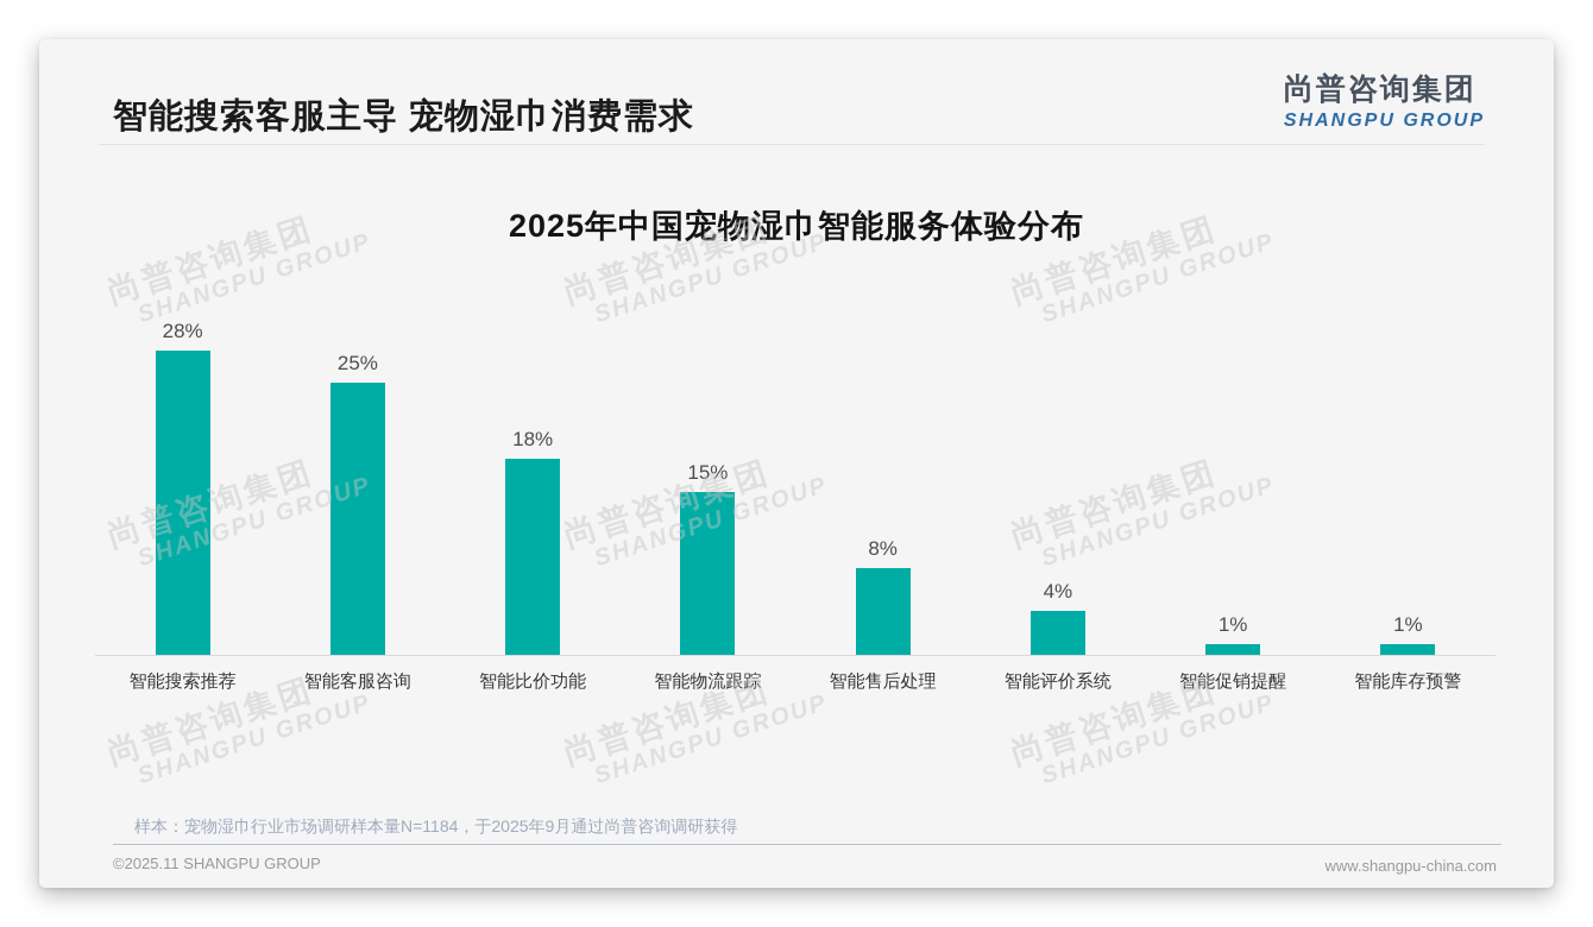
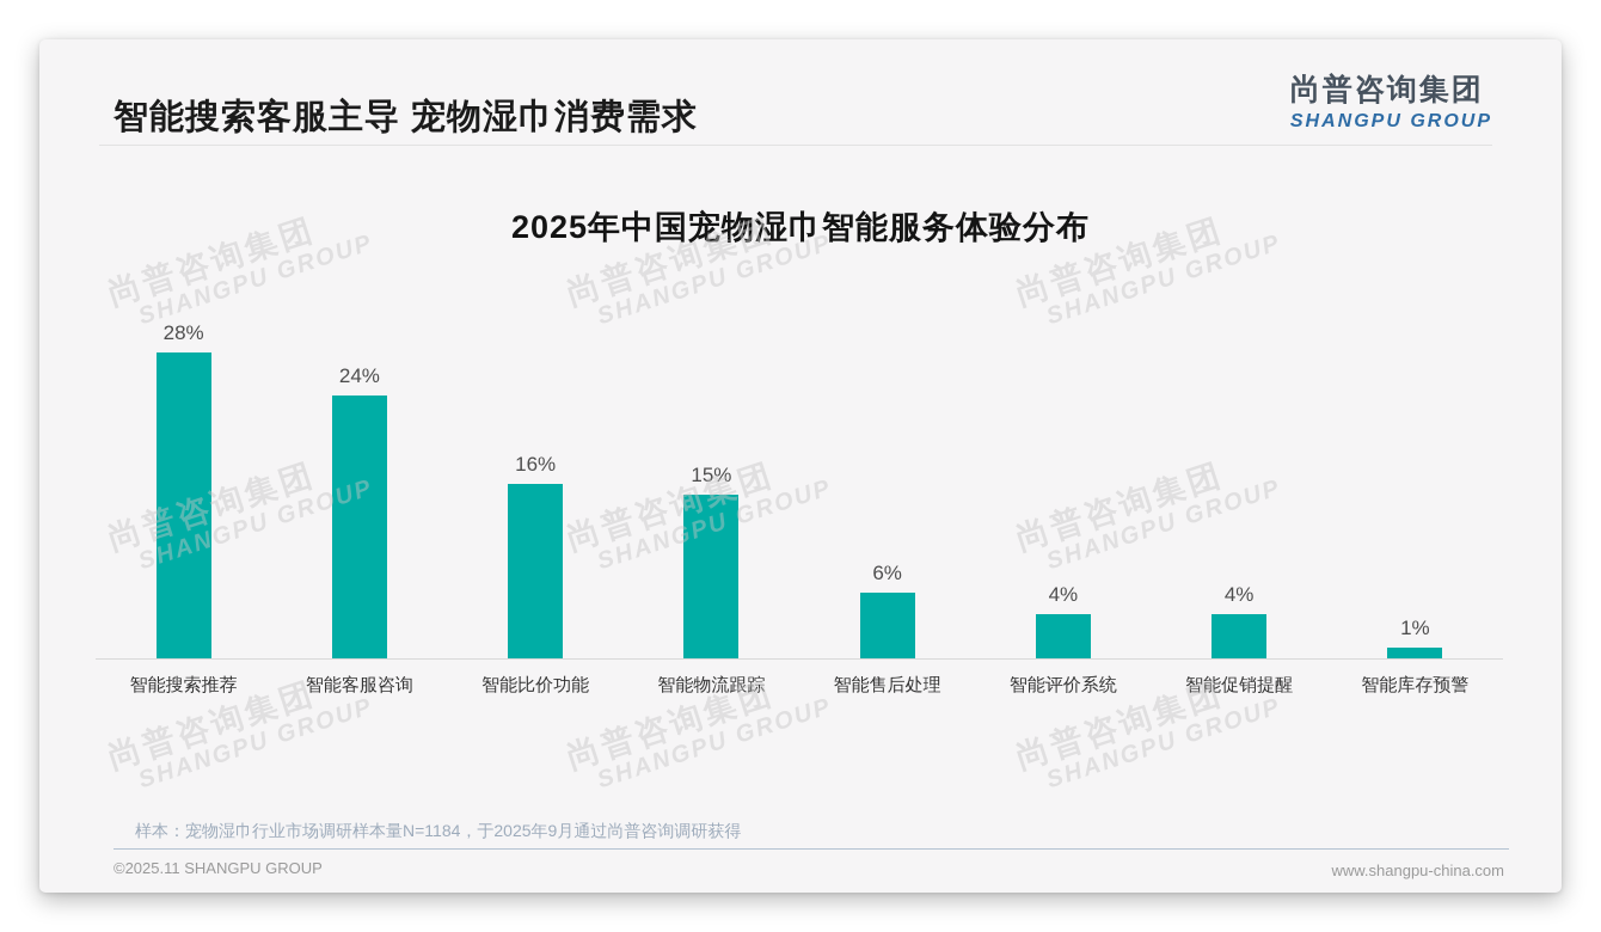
智能客服咨询: 25% -> 24%
智能比价功能: 18% -> 16%
智能售后处理: 8% -> 6%
智能促销提醒: 1% -> 4%
